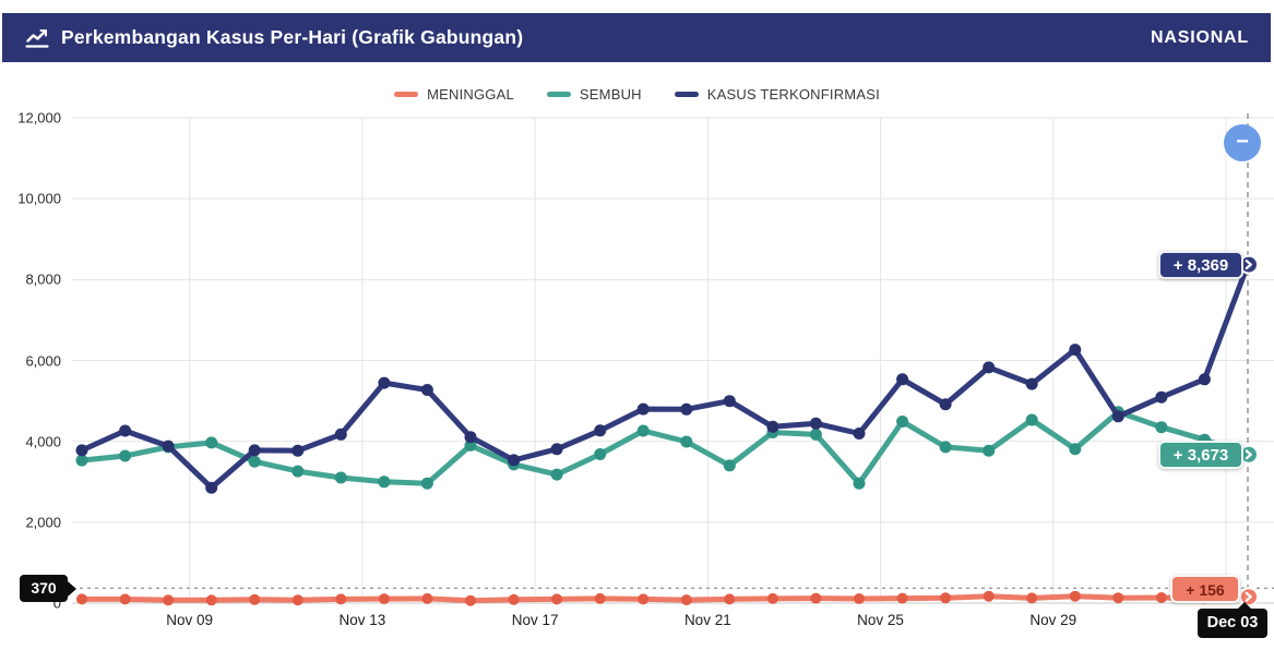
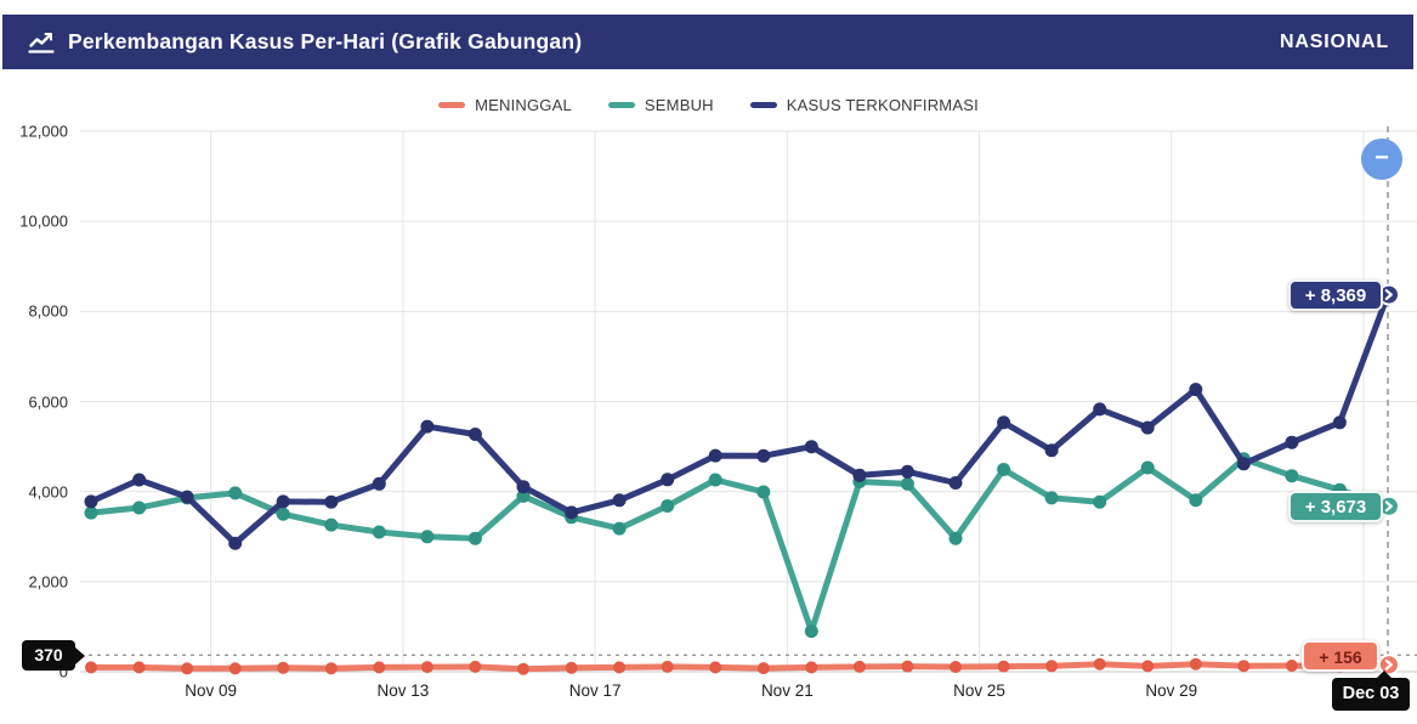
SEMBUH/Nov 21: 3400 -> 900
